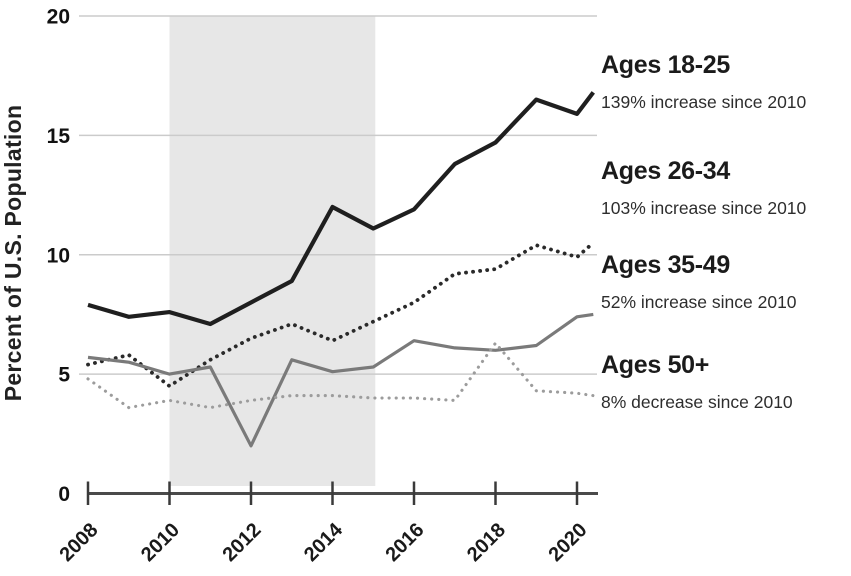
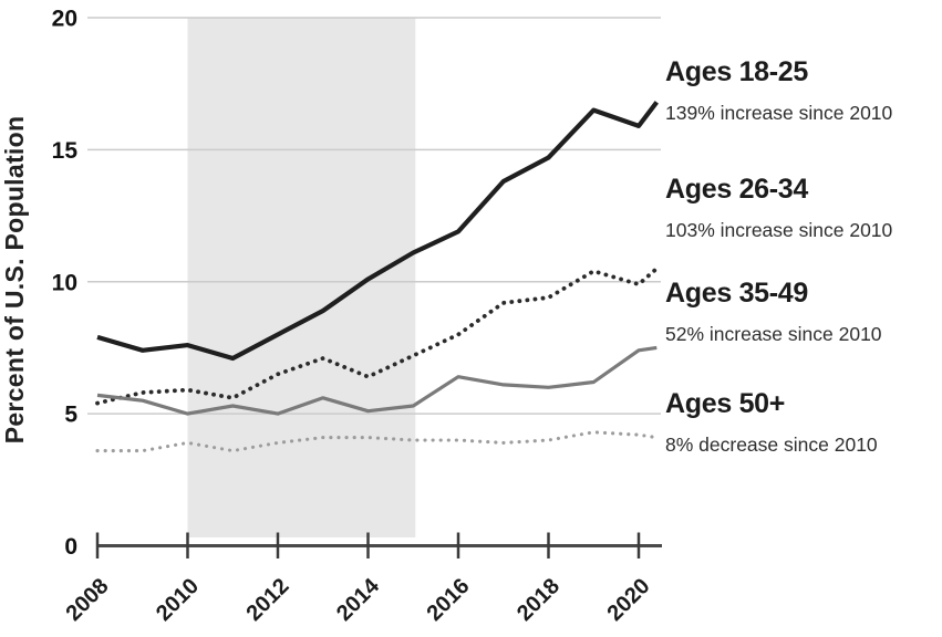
Ages 50+/2008: 4.8 -> 3.6
Ages 26-34/2010: 4.5 -> 5.9
Ages 35-49/2012: 2.0 -> 5.0
Ages 18-25/2014: 12.0 -> 10.1
Ages 50+/2018: 6.3 -> 4.0
